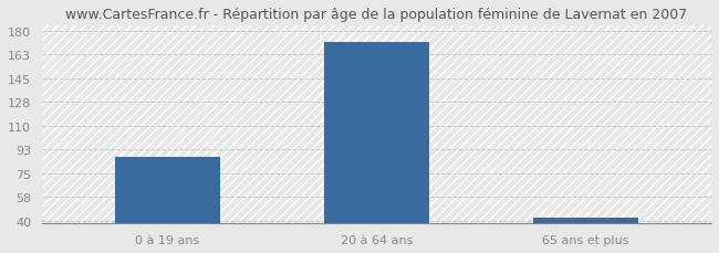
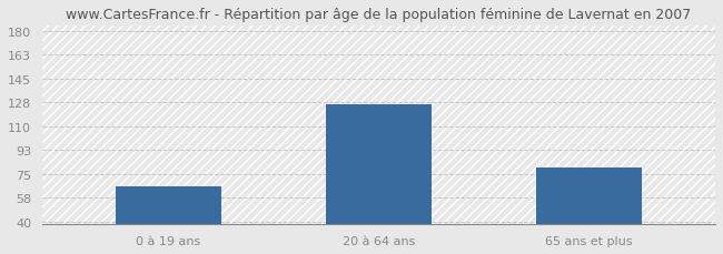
0 à 19 ans: 87 -> 66
20 à 64 ans: 172 -> 126
65 ans et plus: 42 -> 80
